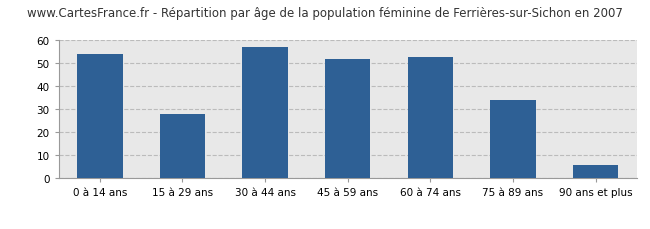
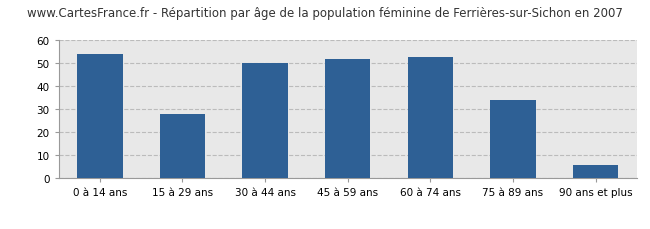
30 à 44 ans: 57 -> 50
